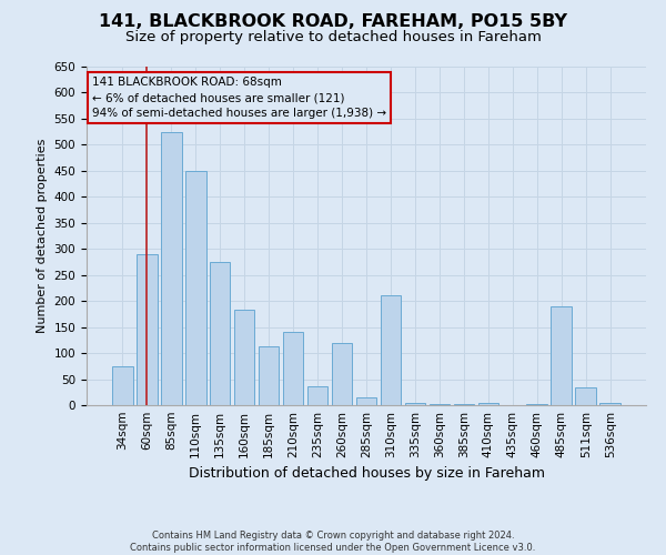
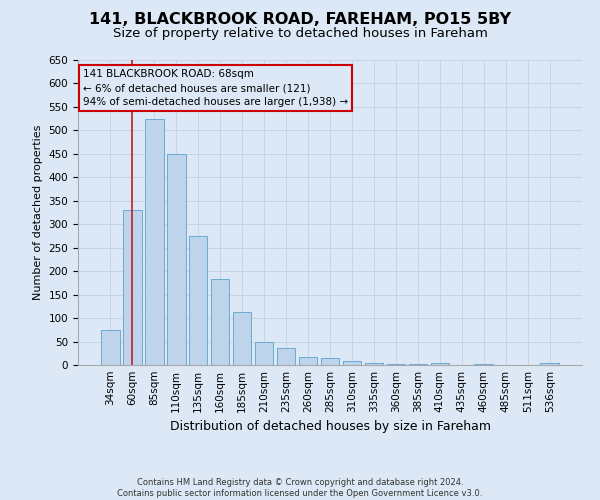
60sqm: 290 -> 330
210sqm: 140 -> 50
260sqm: 120 -> 18
310sqm: 210 -> 8
485sqm: 190 -> 1
511sqm: 35 -> 1
